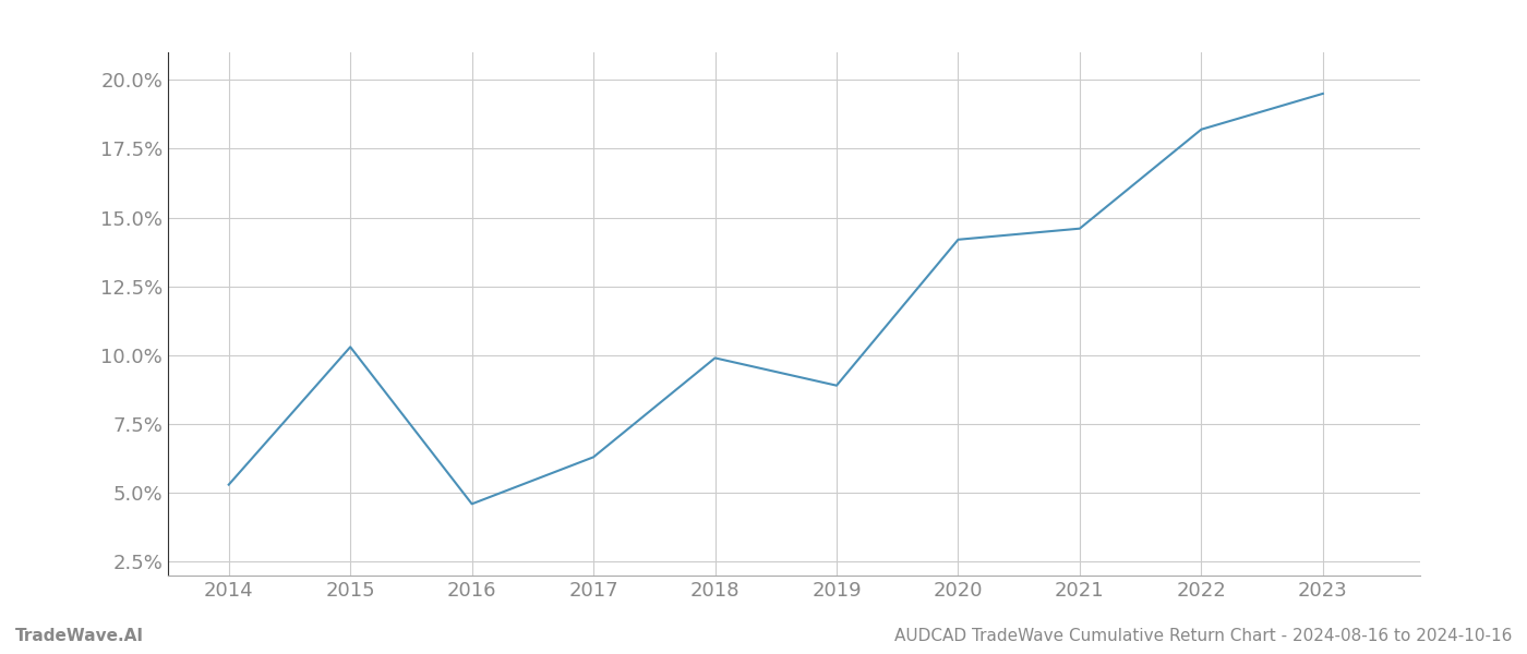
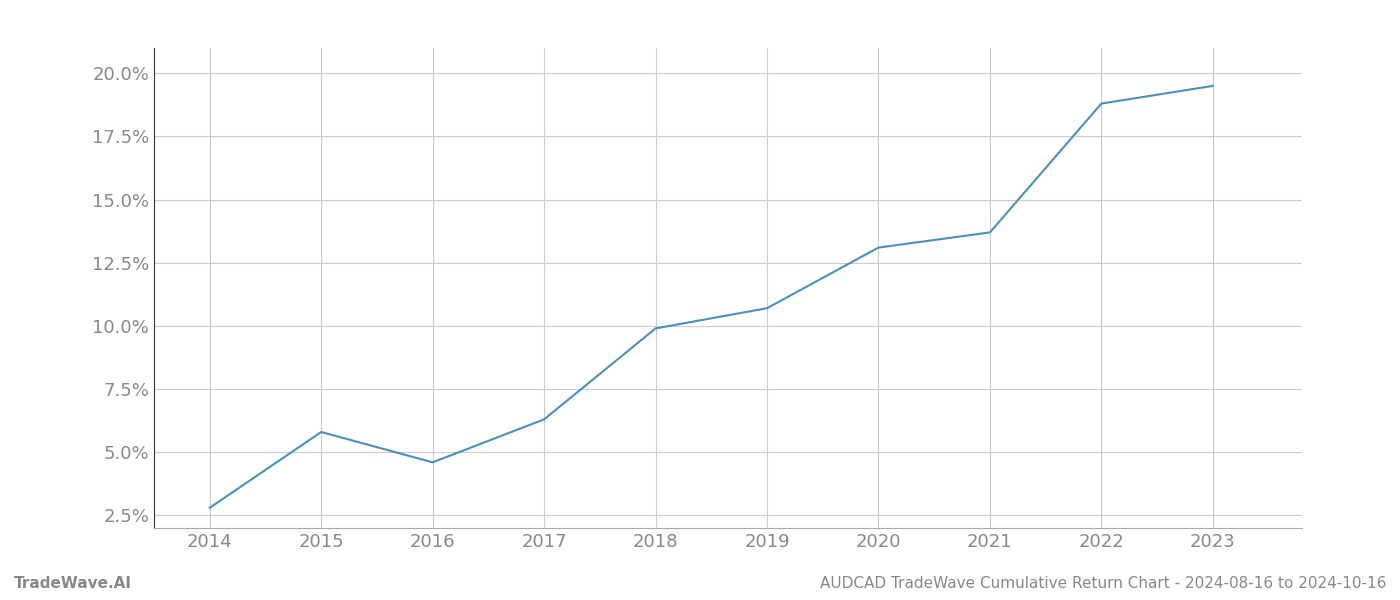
2014: 5.3% -> 2.8%
2015: 10.3% -> 5.8%
2019: 8.9% -> 10.7%
2020: 14.2% -> 13.1%
2021: 14.6% -> 13.7%
2022: 18.2% -> 18.8%
